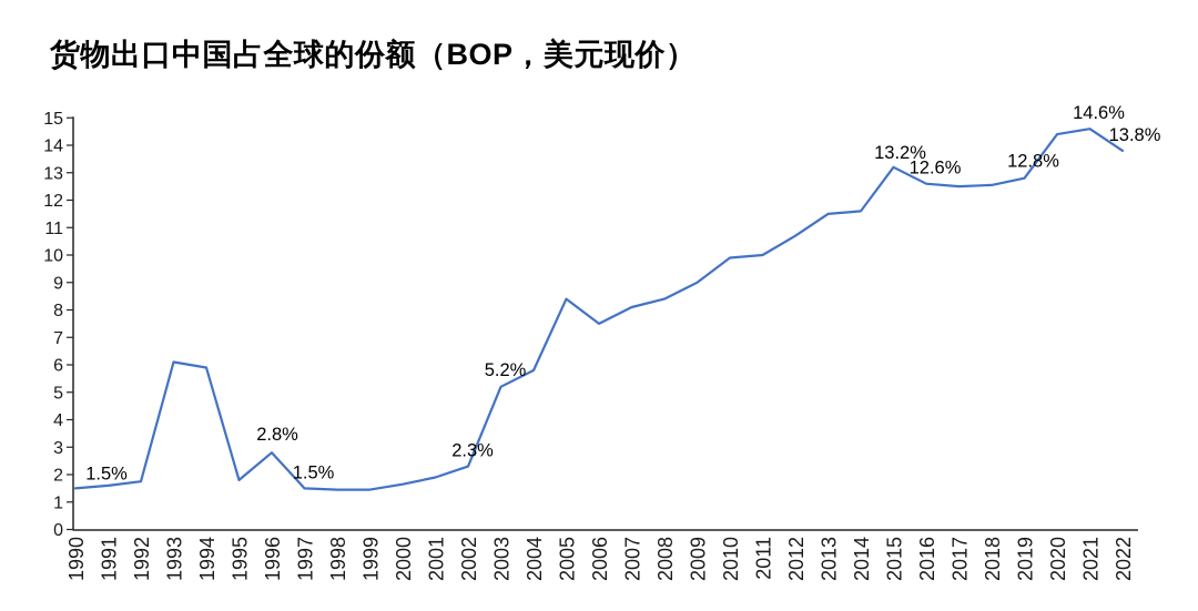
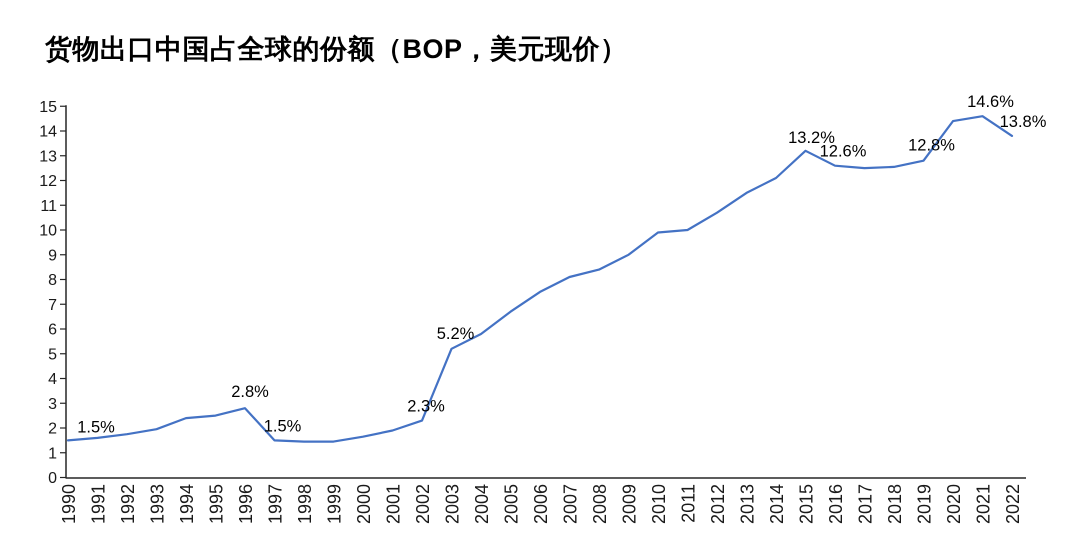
1993: 6.1 -> 1.9
1994: 5.9 -> 2.4
1995: 1.8 -> 2.5
2005: 8.4 -> 6.7
2014: 11.6 -> 12.1
